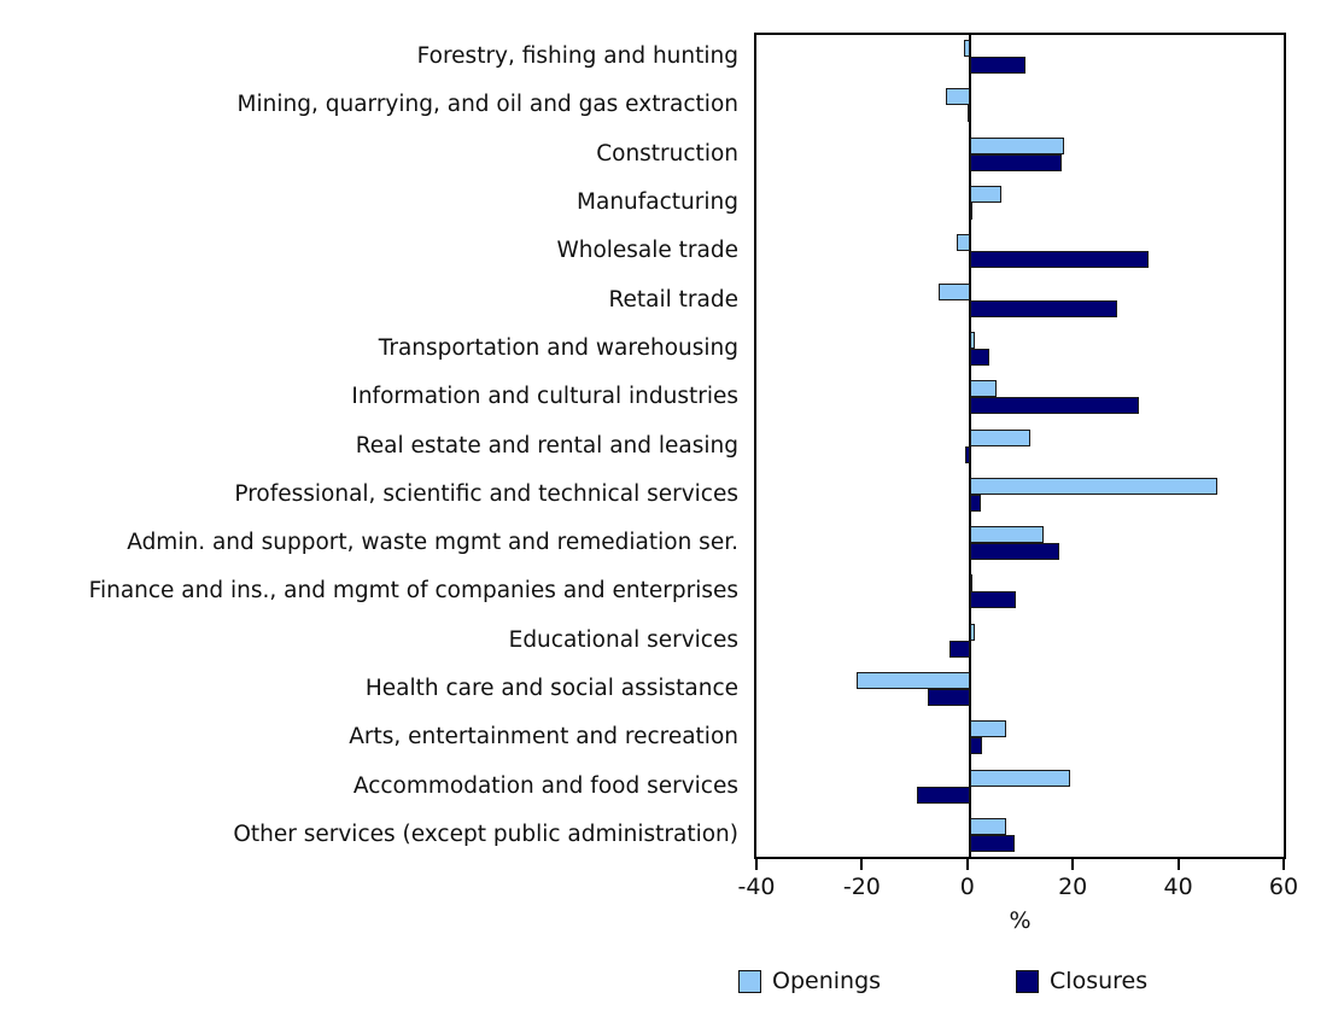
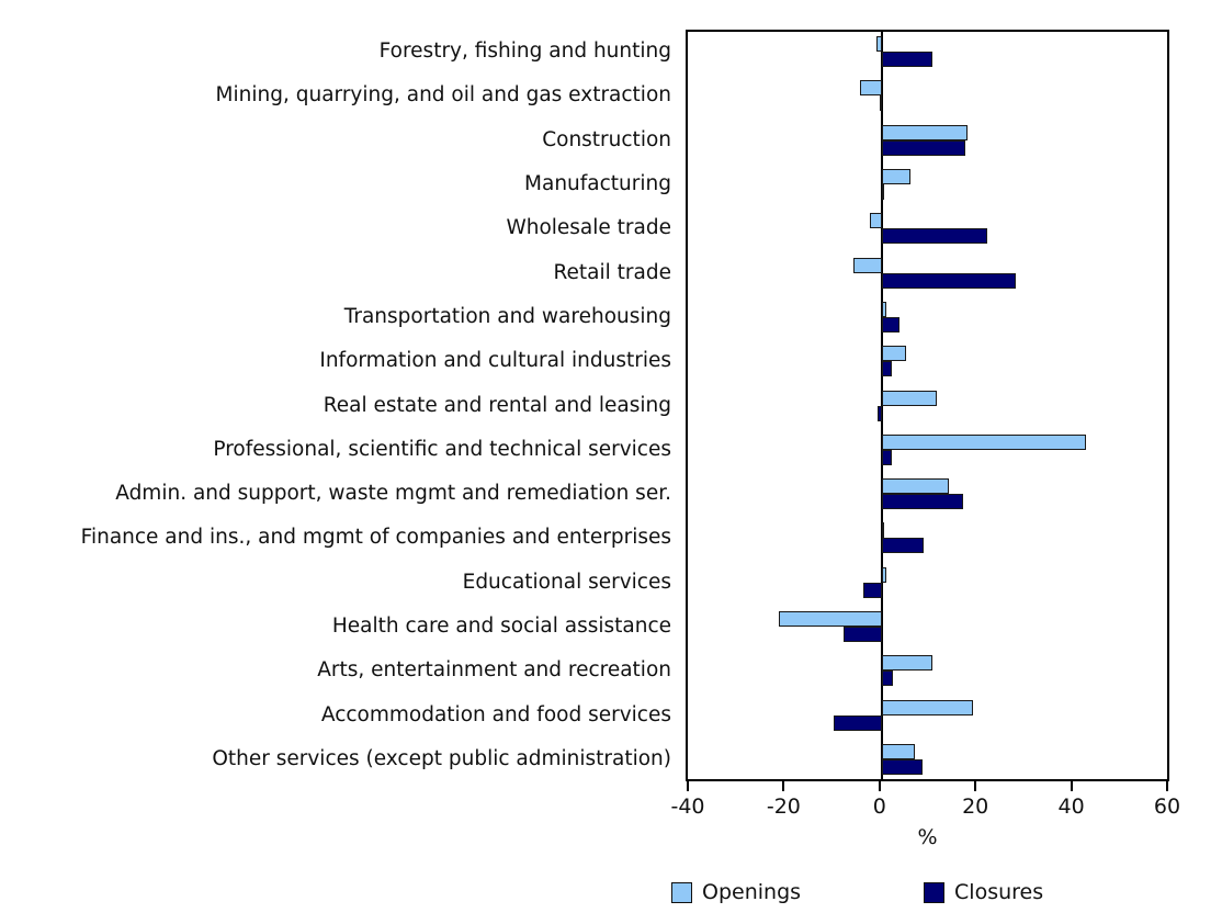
Closures/Wholesale trade: 34 -> 22
Closures/Information and cultural industries: 32 -> 2
Openings/Professional, scientific and technical services: 47 -> 43
Openings/Arts, entertainment and recreation: 7 -> 10
